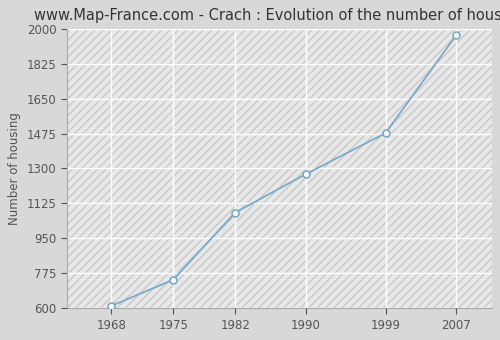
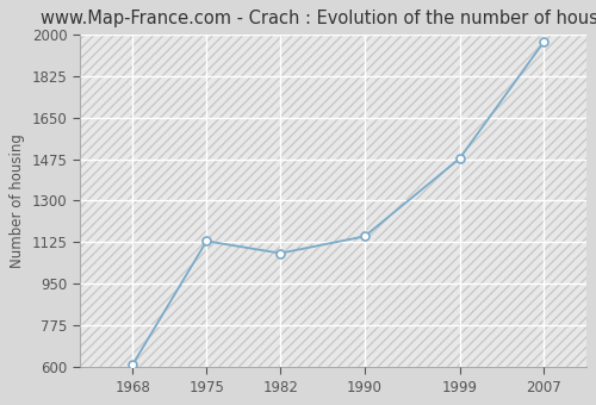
1975: 740 -> 1130
1990: 1270 -> 1150
